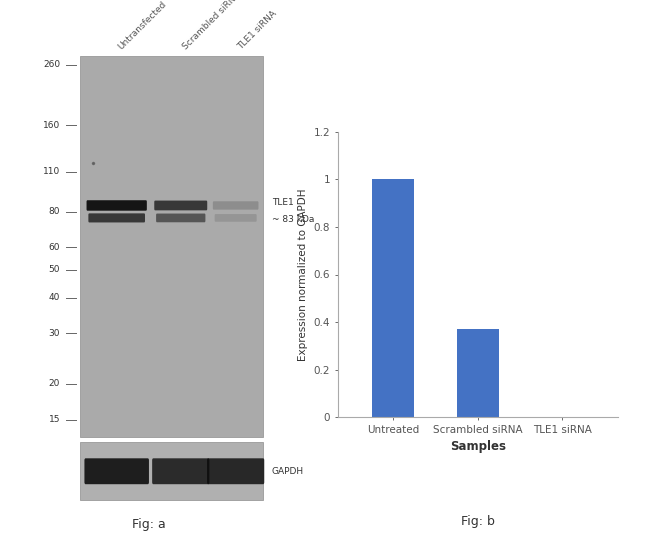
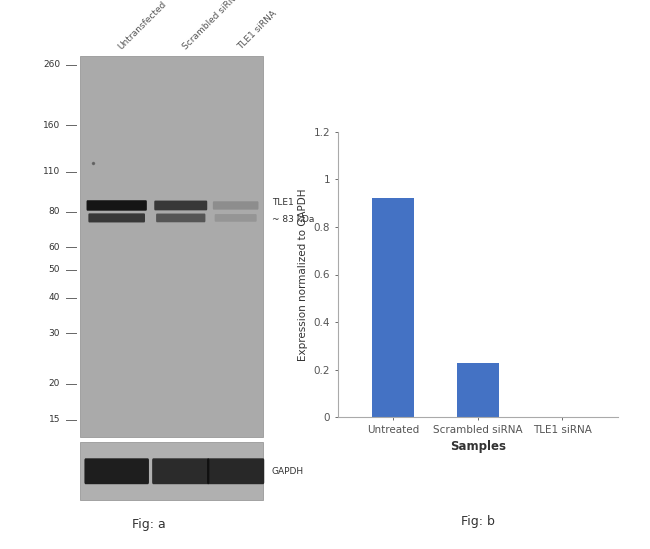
Untreated: 1.00 -> 0.92
Scrambled siRNA: 0.37 -> 0.23
